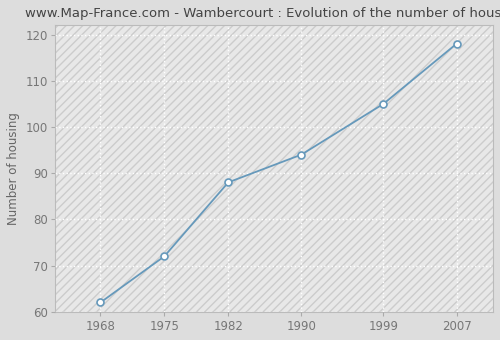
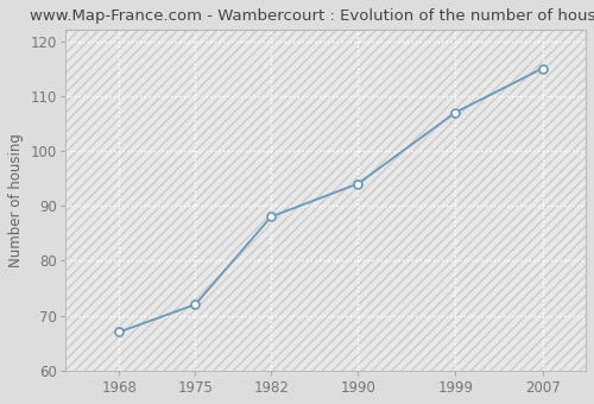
1968: 62 -> 67
1999: 105 -> 107
2007: 118 -> 115
